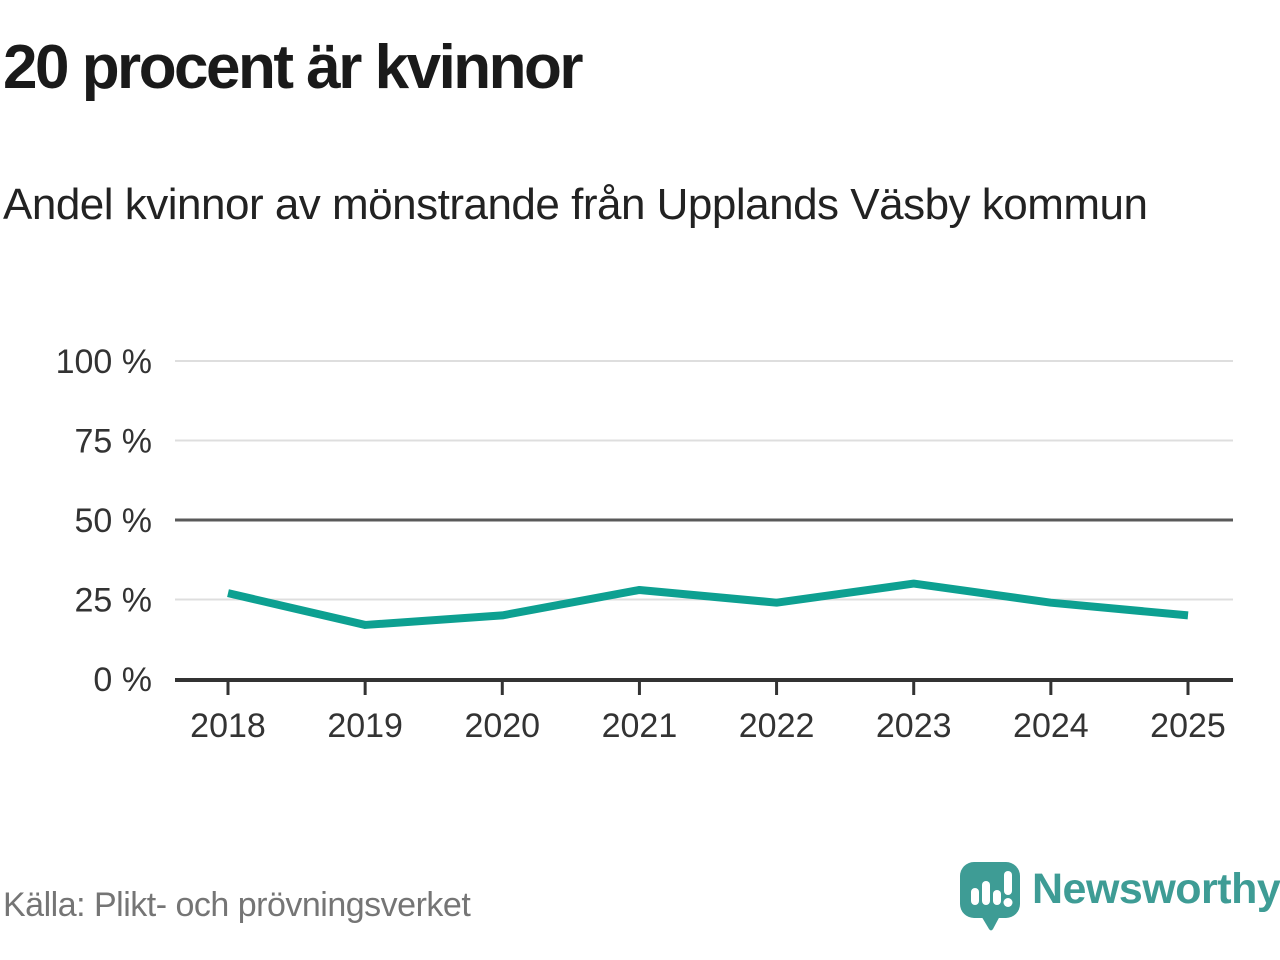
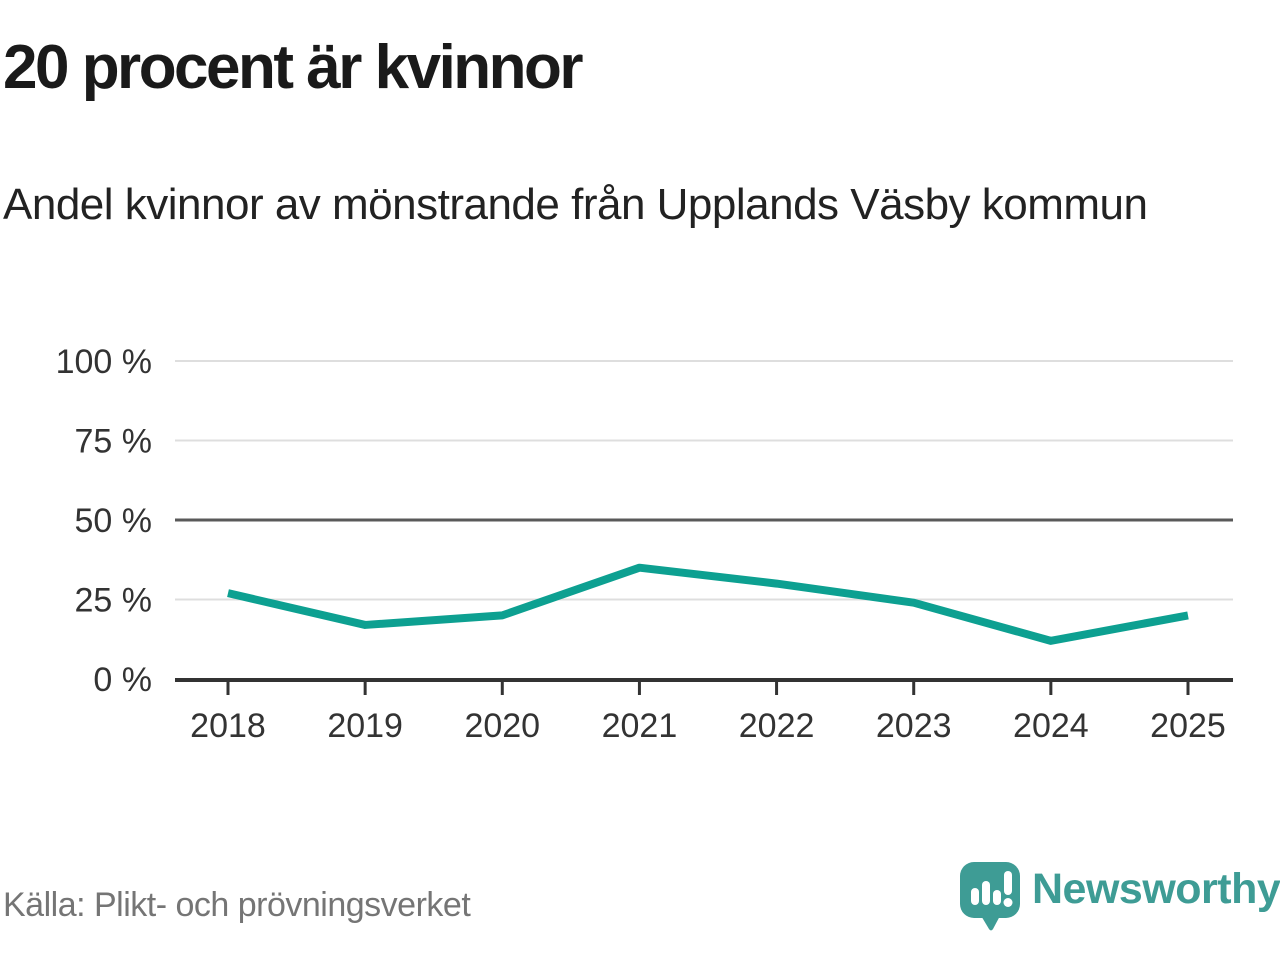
2021: 28% -> 35%
2022: 24% -> 30%
2023: 30% -> 24%
2024: 24% -> 12%
